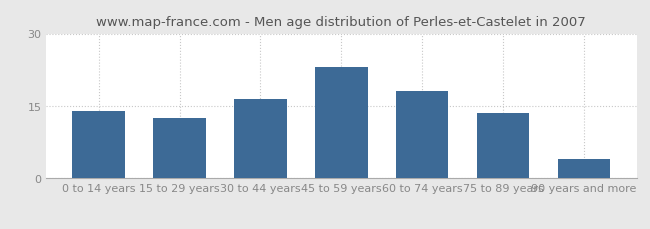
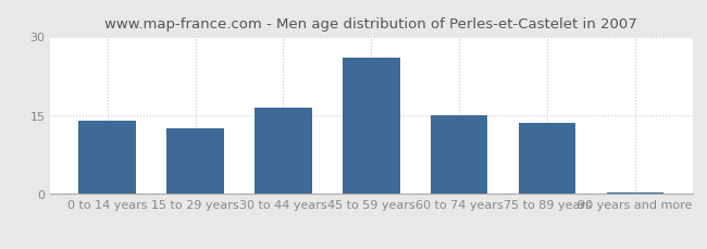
45 to 59 years: 23.0 -> 26.0
60 to 74 years: 18.0 -> 15.0
90 years and more: 4.0 -> 0.3
